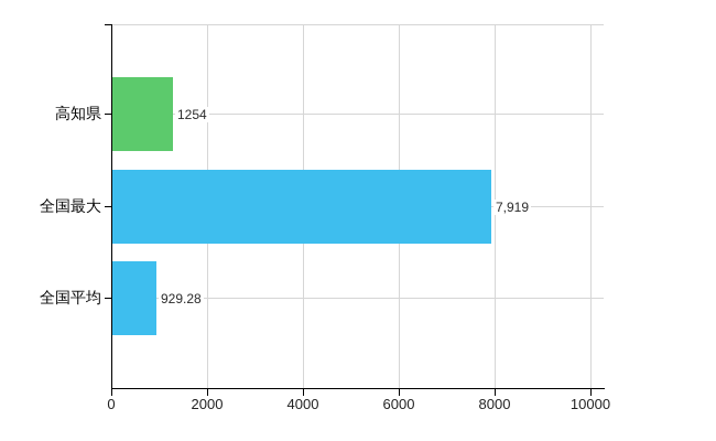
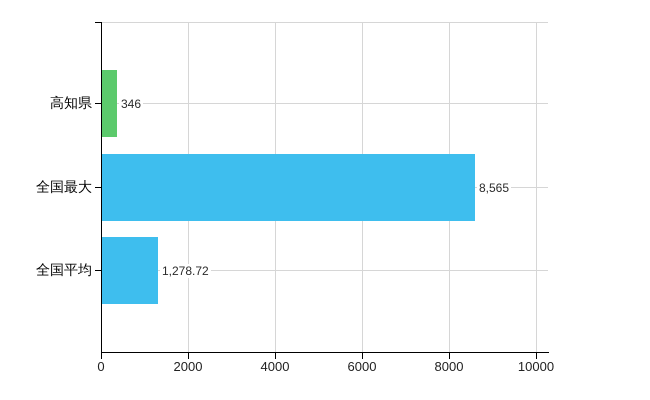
高知県: 1254 -> 346
全国最大: 7,919 -> 8,565
全国平均: 929.28 -> 1,278.72
